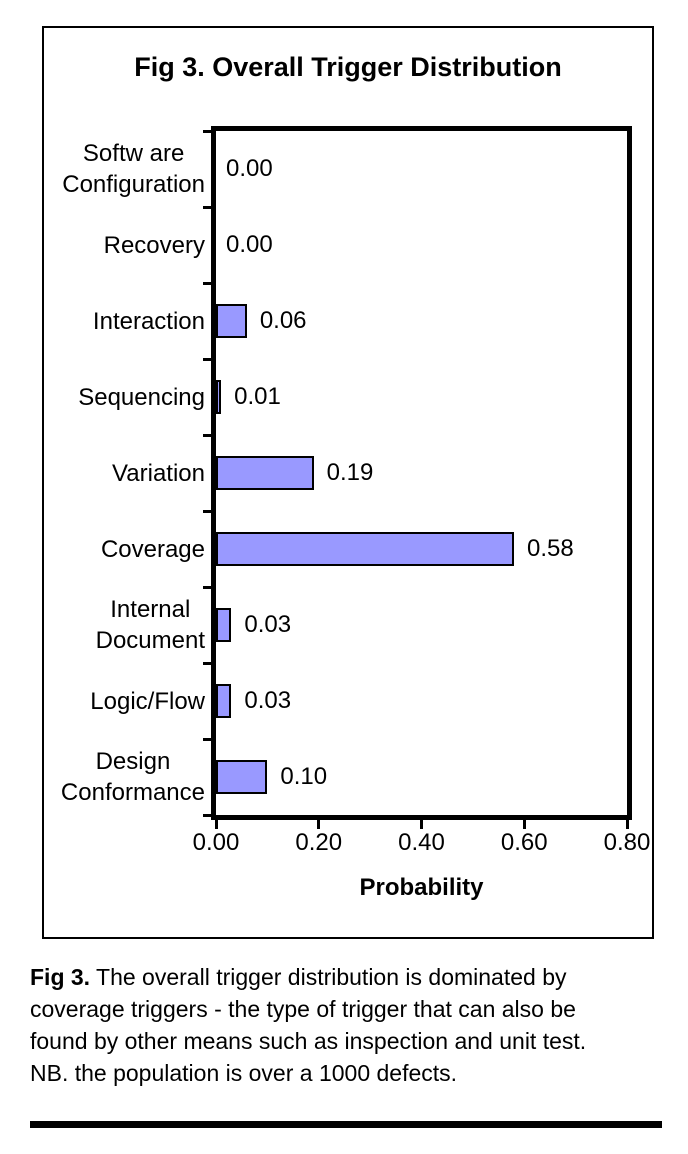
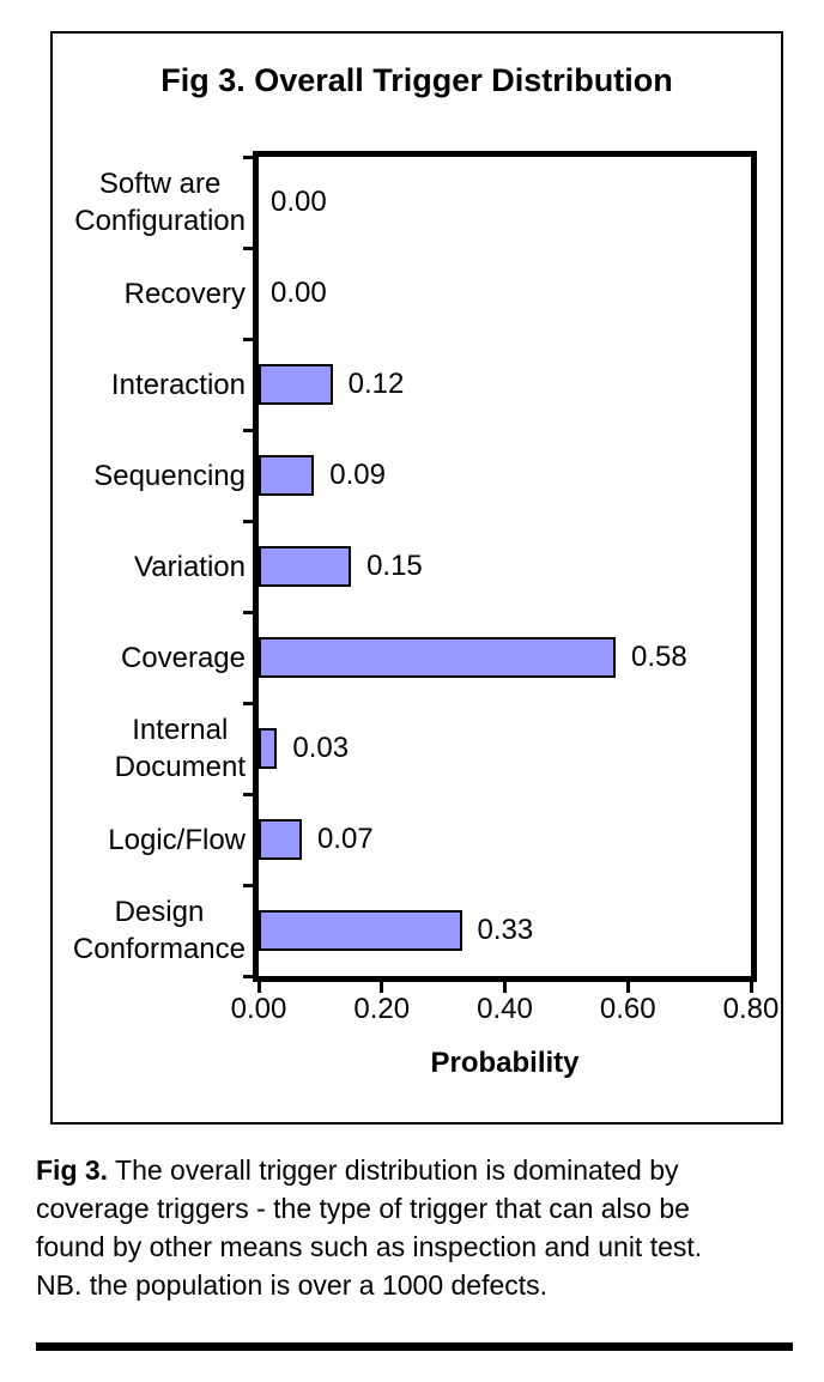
Interaction: 0.06 -> 0.12
Sequencing: 0.01 -> 0.09
Variation: 0.19 -> 0.15
Logic/Flow: 0.03 -> 0.07
Design Conformance: 0.10 -> 0.33
